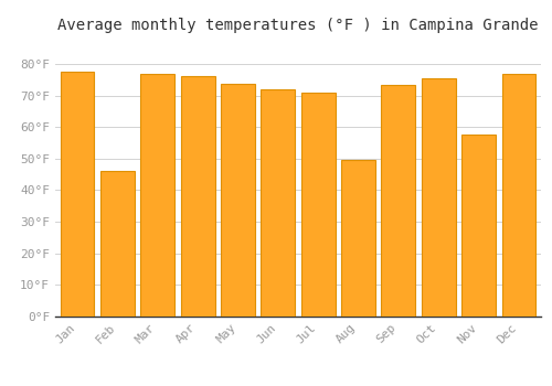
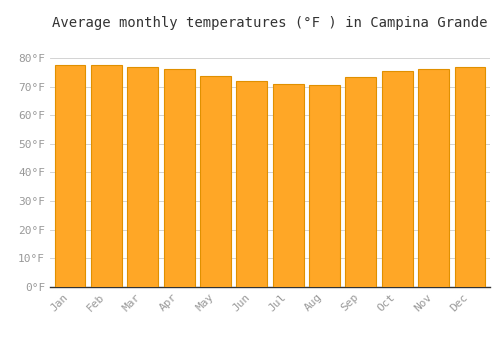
Feb: 46.0°F -> 77.4°F
Aug: 49.5°F -> 70.5°F
Nov: 57.5°F -> 76.2°F
